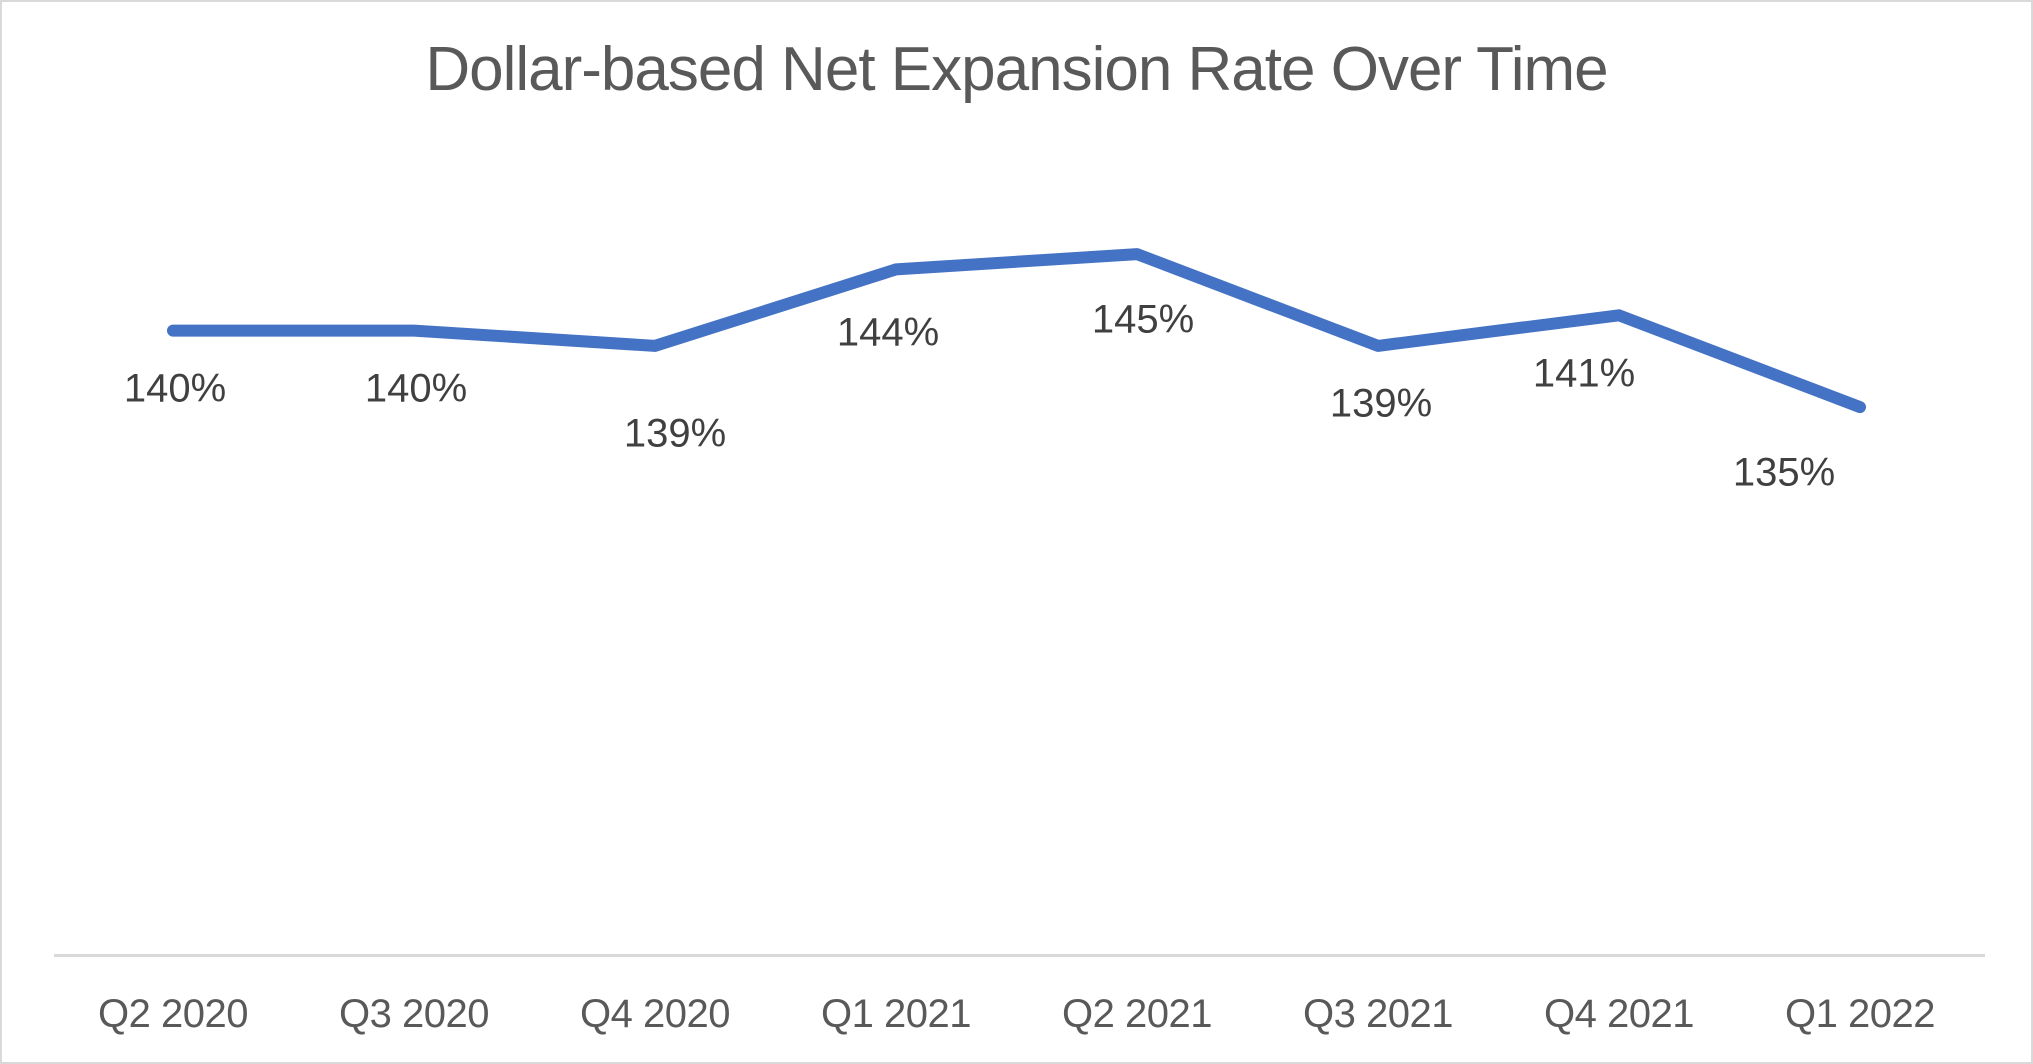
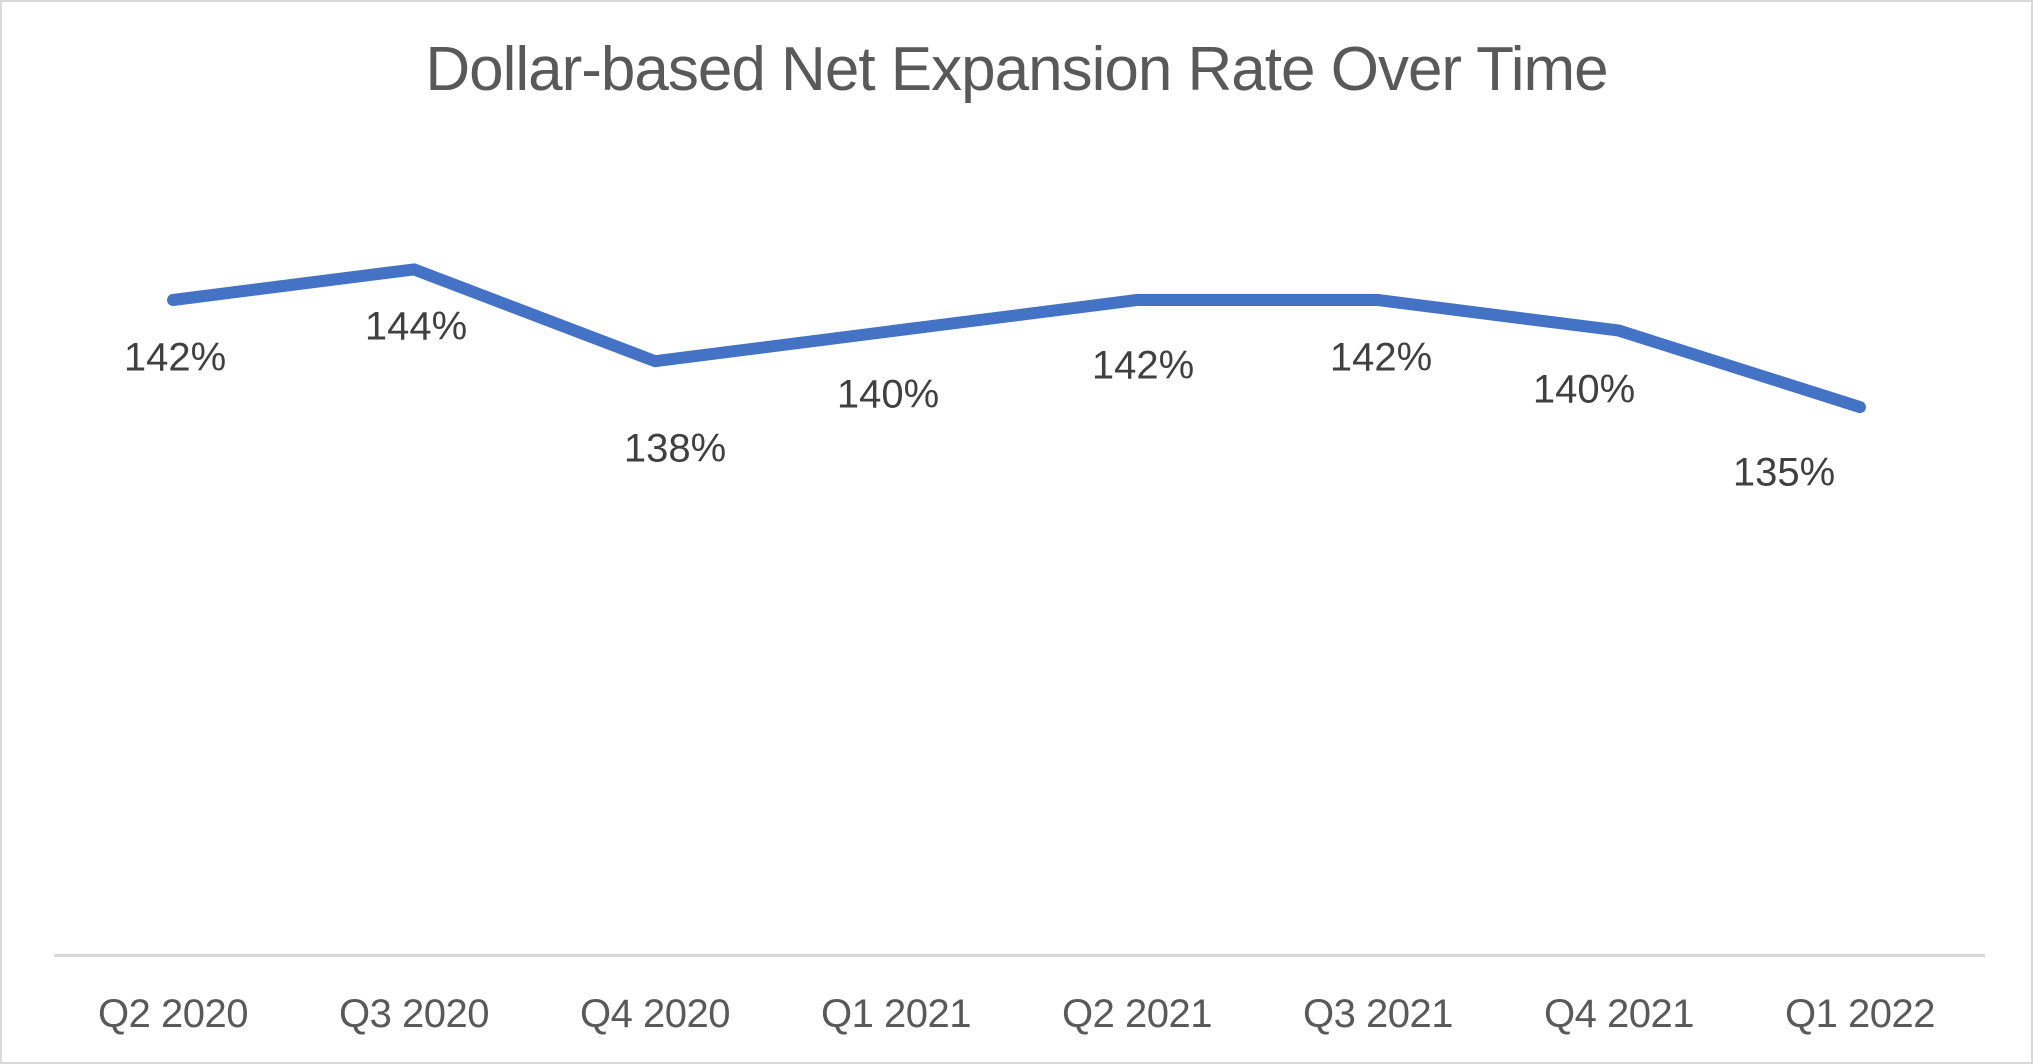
Q2 2020: 140% -> 142%
Q3 2020: 140% -> 144%
Q4 2020: 139% -> 138%
Q1 2021: 144% -> 140%
Q2 2021: 145% -> 142%
Q3 2021: 139% -> 142%
Q4 2021: 141% -> 140%
